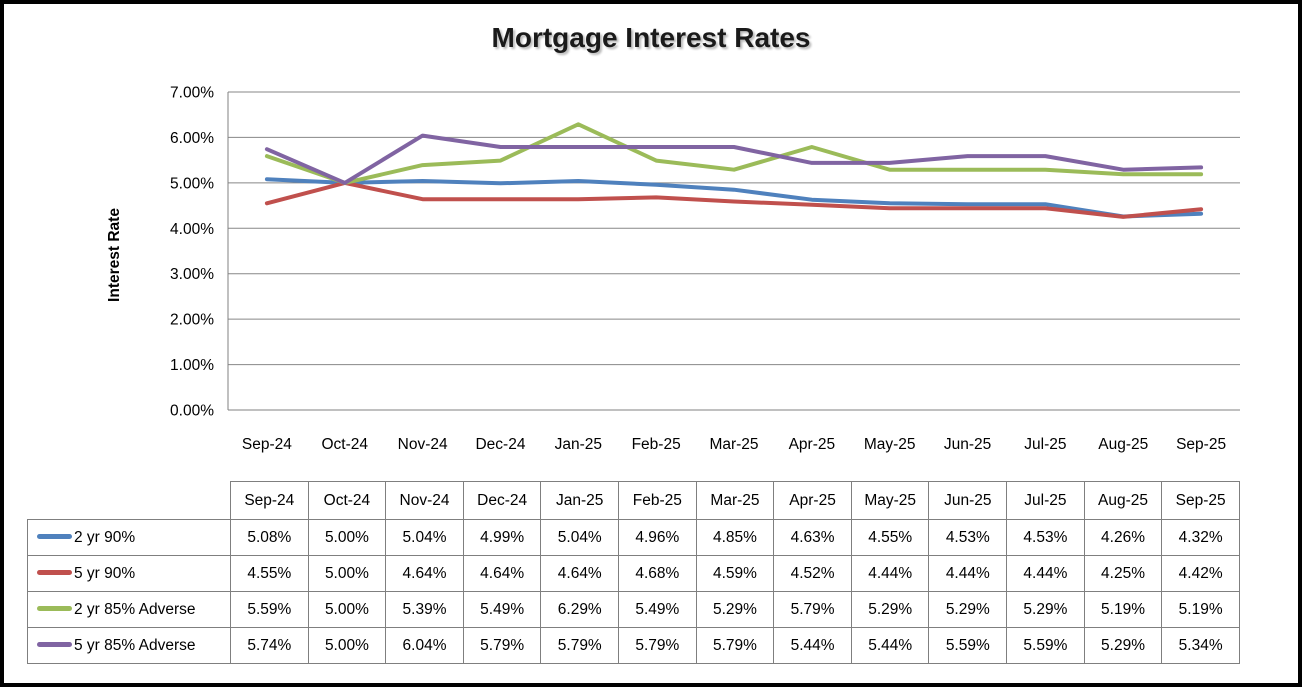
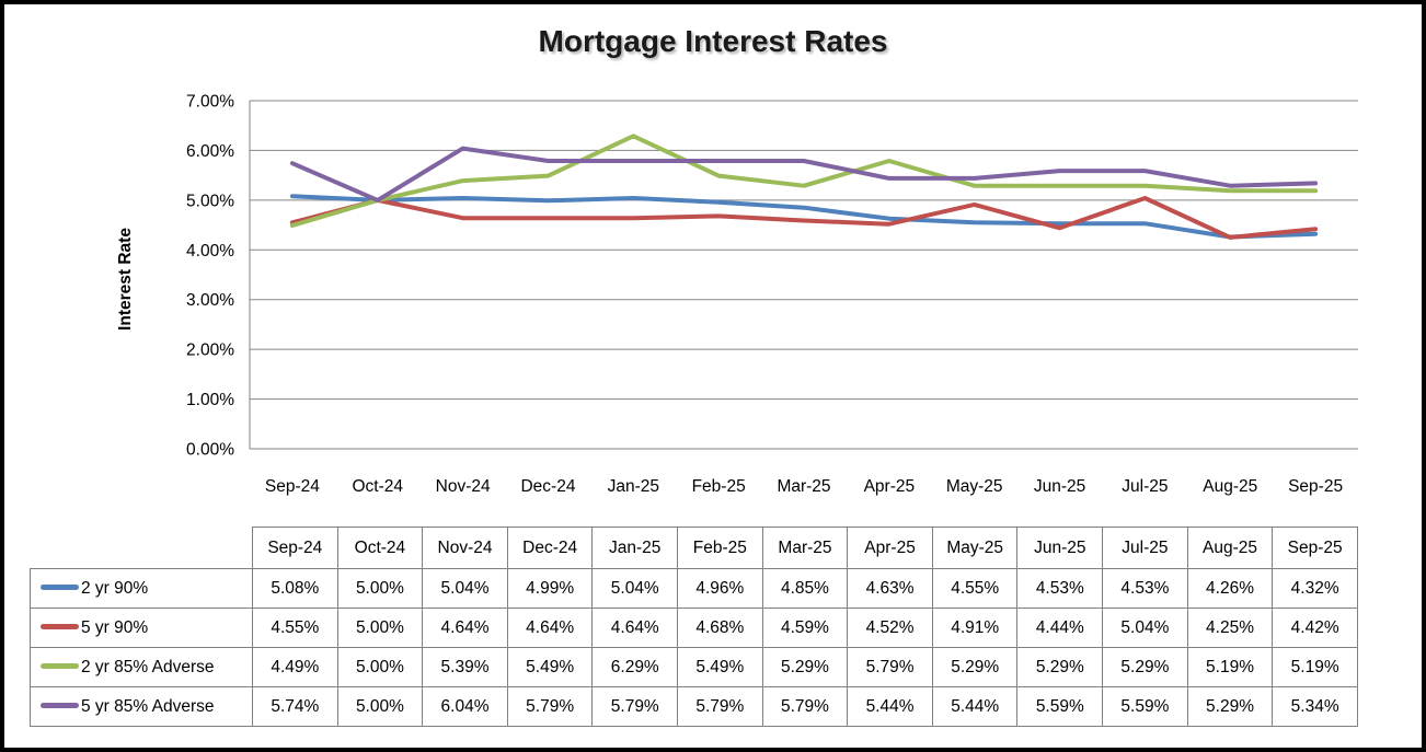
2 yr 85% Adverse/Sep-24: 5.59% -> 4.49%
5 yr 90%/May-25: 4.44% -> 4.91%
5 yr 90%/Jul-25: 4.44% -> 5.04%
